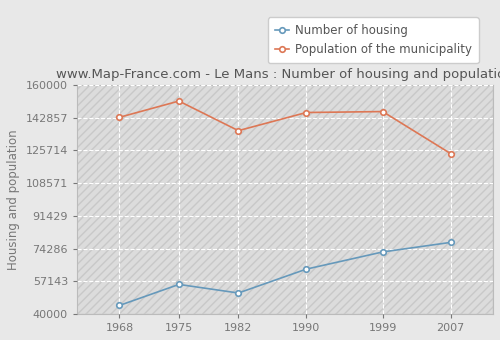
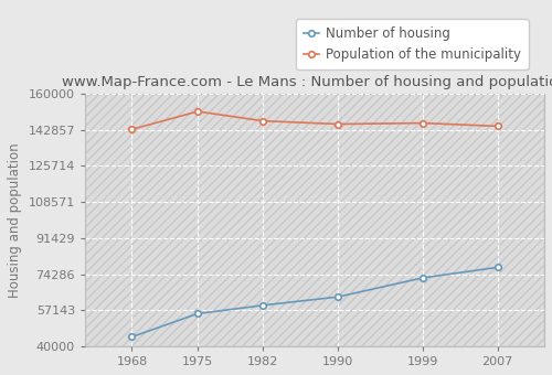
Number of housing/1982: 51000 -> 60000
Population of the municipality/1982: 136000 -> 147000
Population of the municipality/2007: 124000 -> 144000
